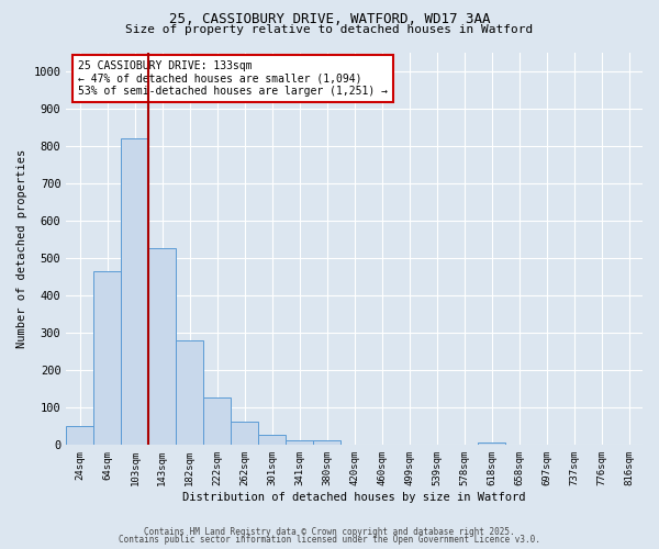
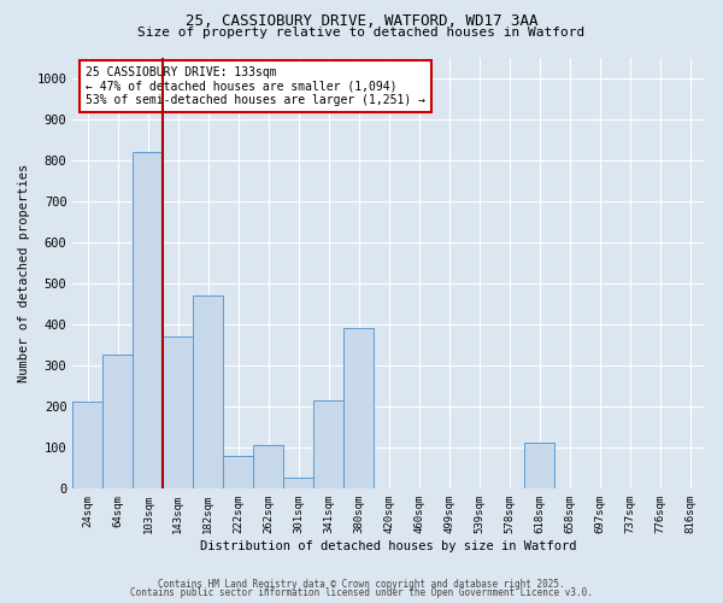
24sqm: 48 -> 210
64sqm: 465 -> 325
143sqm: 525 -> 370
182sqm: 280 -> 470
222sqm: 127 -> 80
262sqm: 62 -> 105
341sqm: 12 -> 215
380sqm: 10 -> 390
618sqm: 5 -> 110
